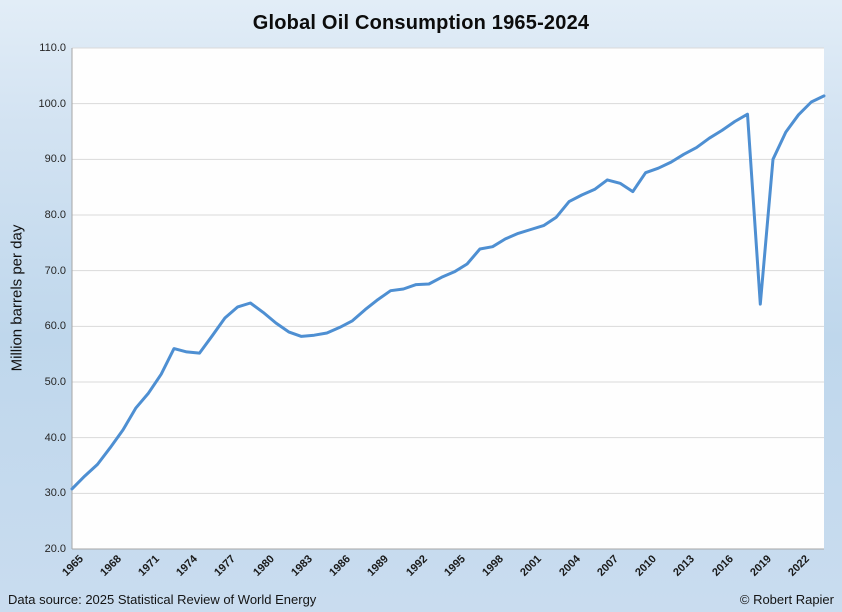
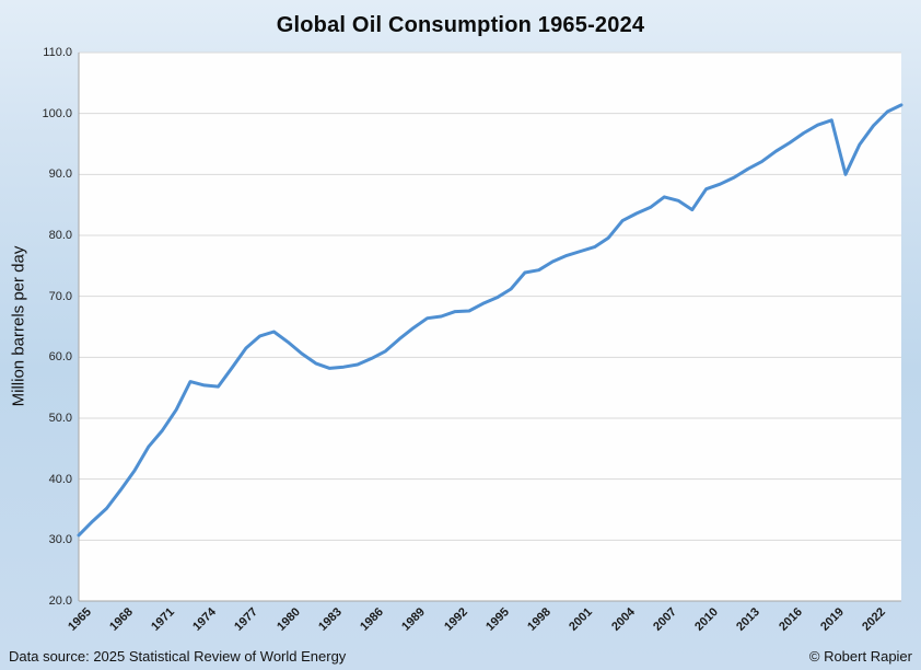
2019: 64 -> 99
